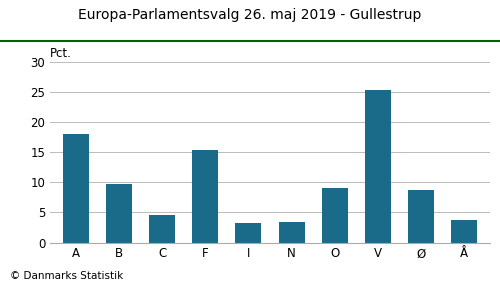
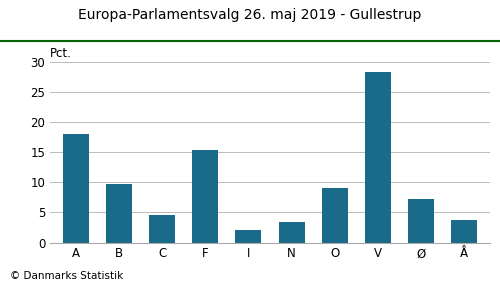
I: 3.2 -> 2.1
V: 25.4 -> 28.3
Ø: 8.8 -> 7.2
